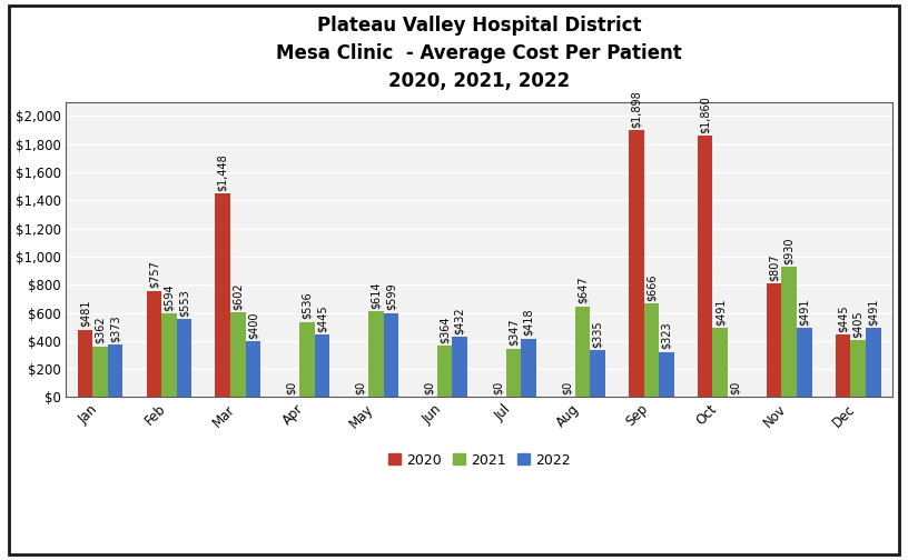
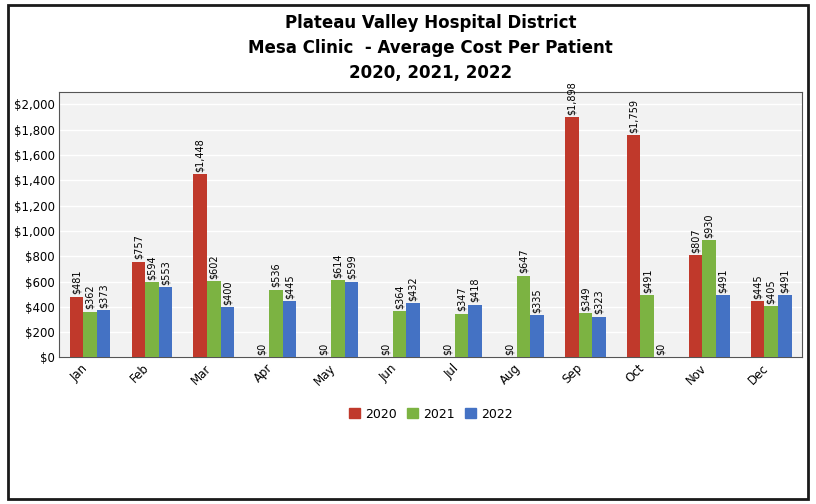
2021/Sep: $666 -> $349
2020/Oct: $1,860 -> $1,759
